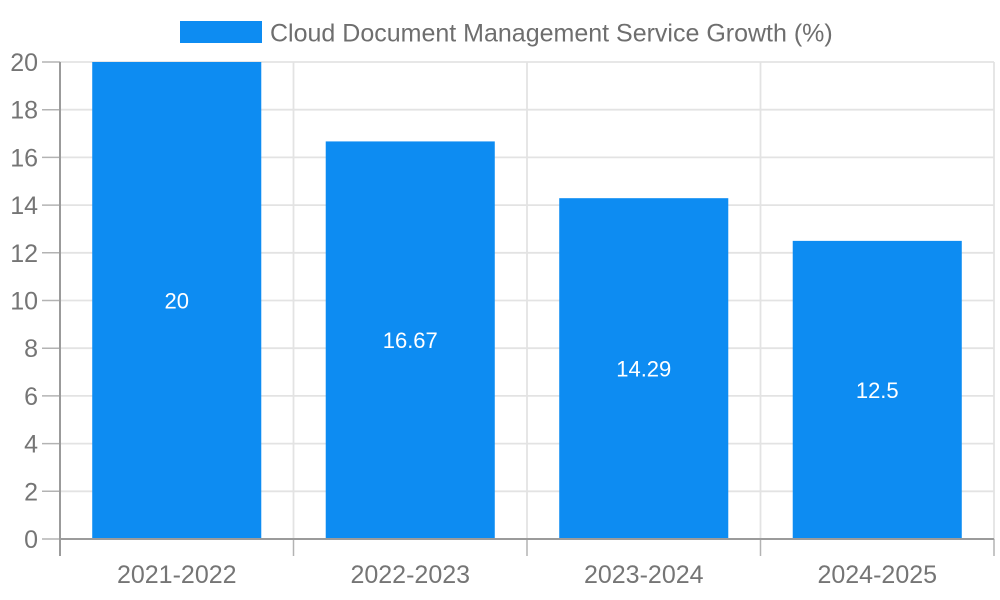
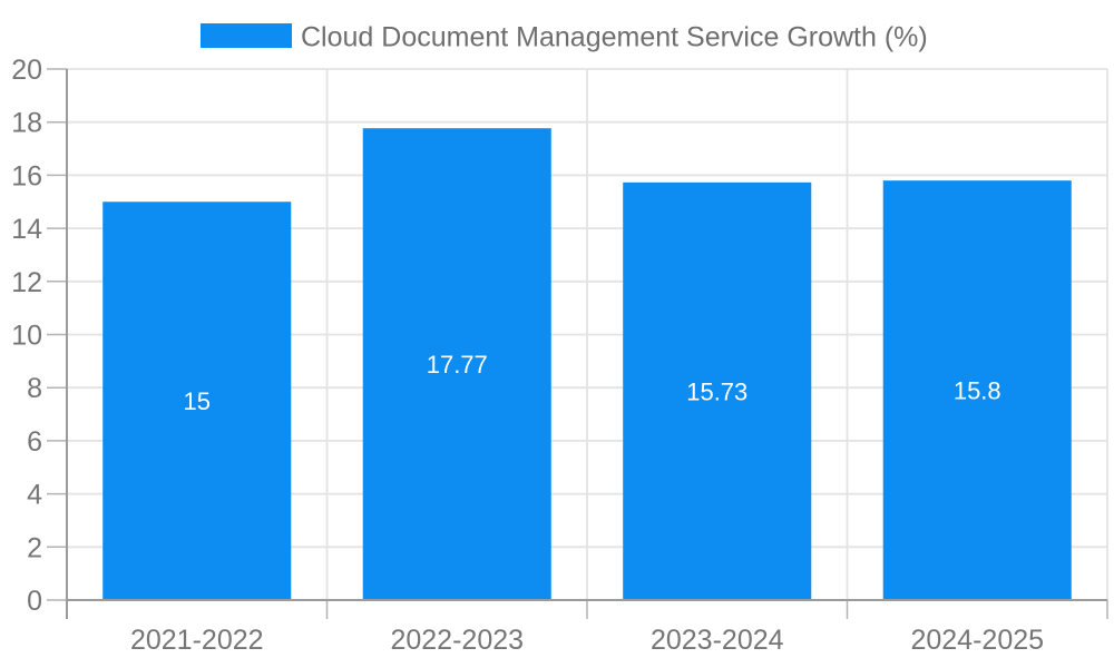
2021-2022: 20 -> 15
2022-2023: 16.67 -> 17.77
2023-2024: 14.29 -> 15.73
2024-2025: 12.5 -> 15.8
